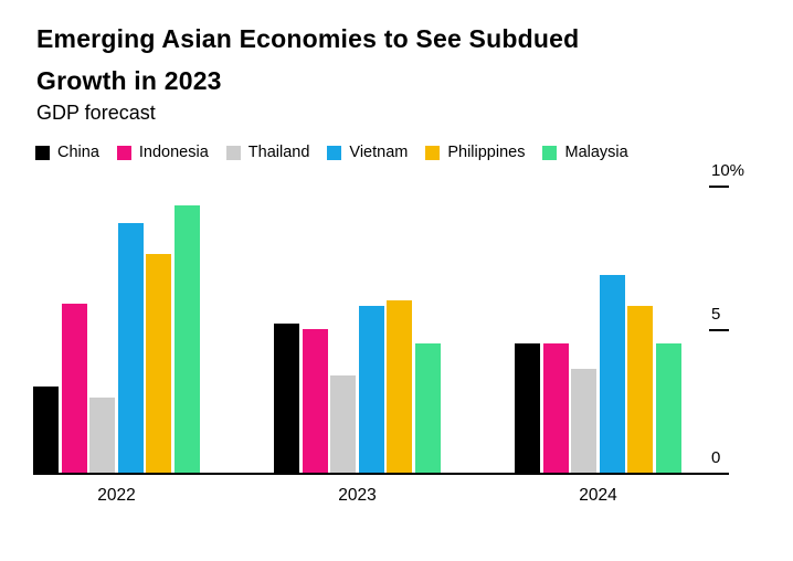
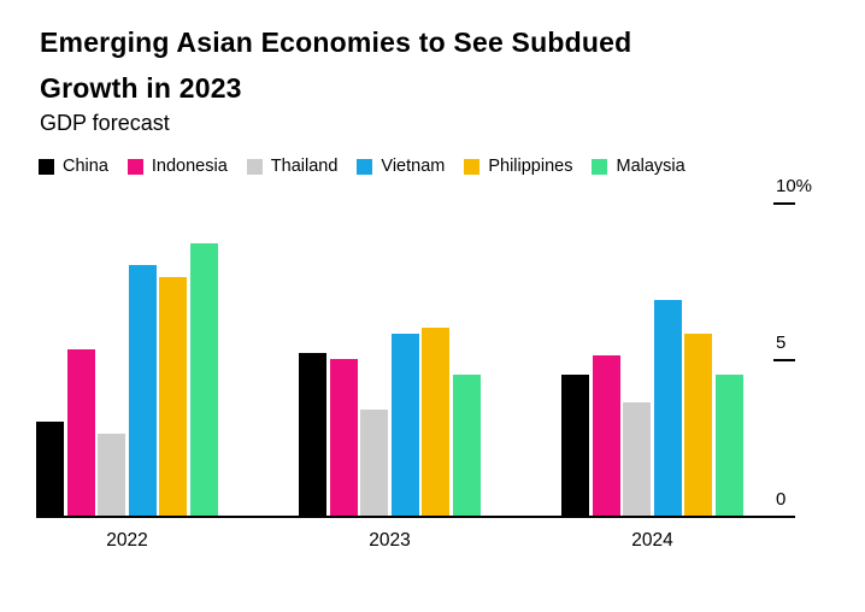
Indonesia/2022: 5.9% -> 5.3%
Vietnam/2022: 8.7% -> 8.0%
Malaysia/2022: 9.3% -> 8.7%
Indonesia/2024: 4.5% -> 5.1%
